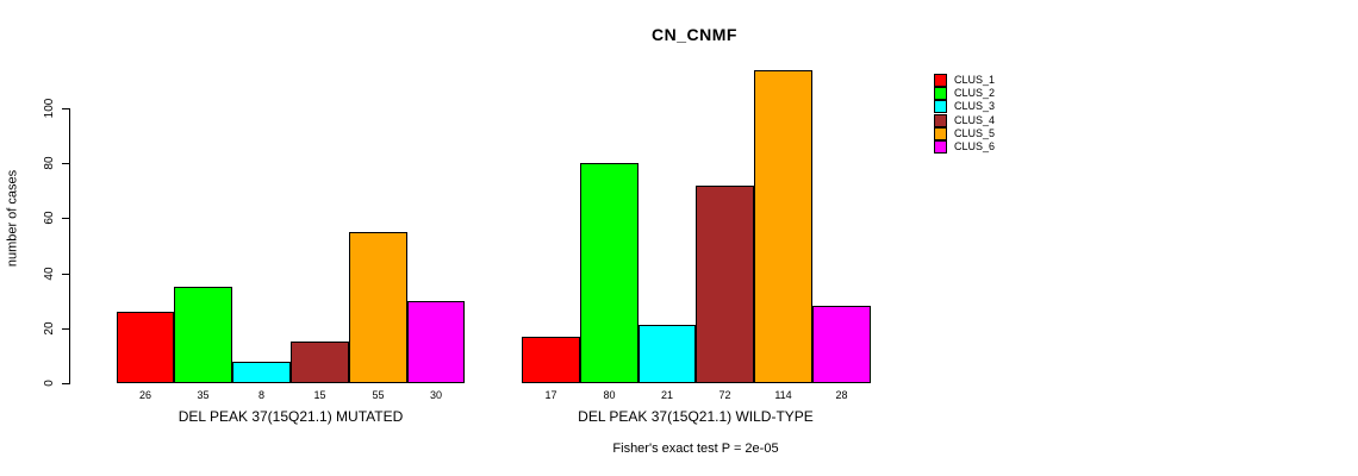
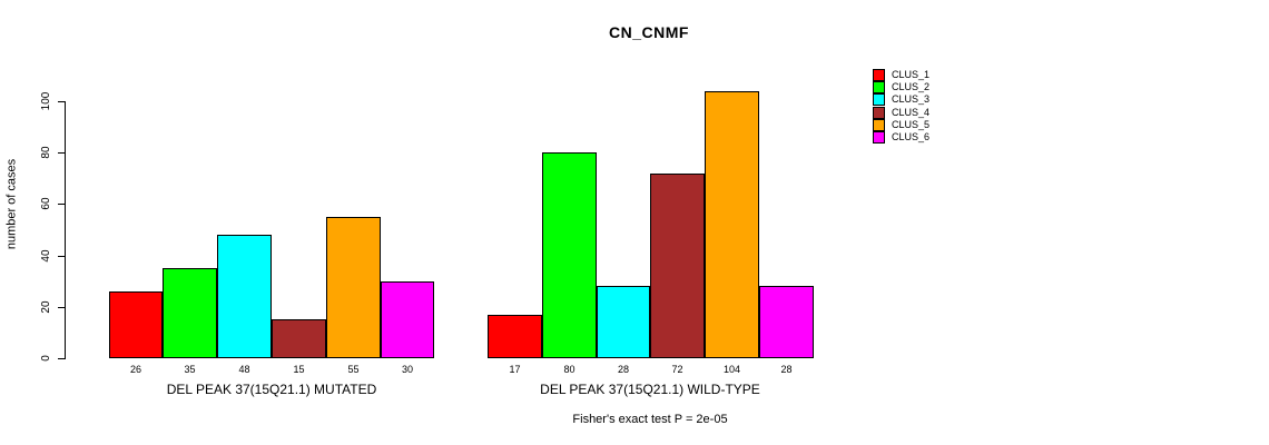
CLUS_3/DEL PEAK 37(15Q21.1) MUTATED: 8 -> 48
CLUS_3/DEL PEAK 37(15Q21.1) WILD-TYPE: 21 -> 28
CLUS_5/DEL PEAK 37(15Q21.1) WILD-TYPE: 114 -> 104
